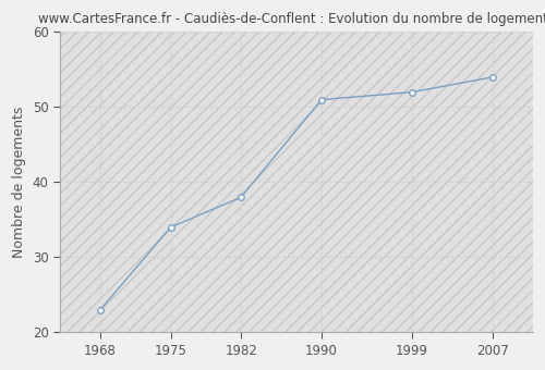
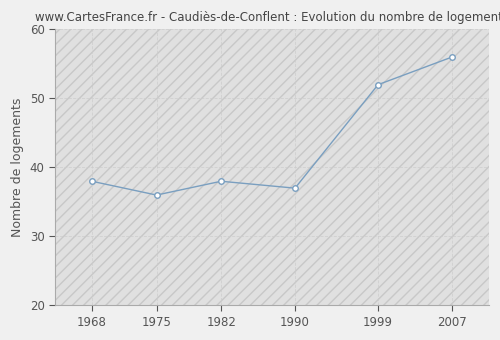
1968: 23 -> 38
1975: 34 -> 36
1990: 51 -> 37
2007: 54 -> 56
